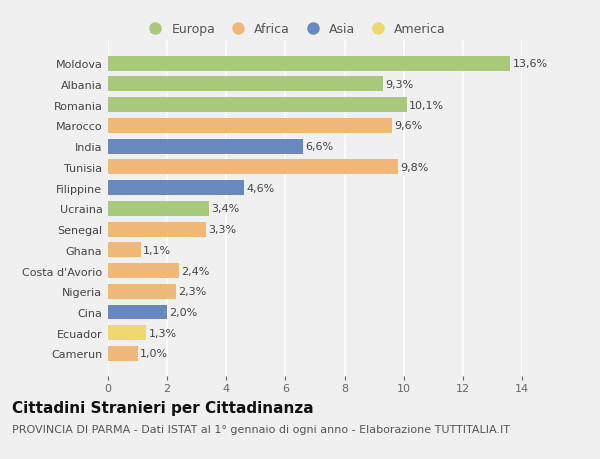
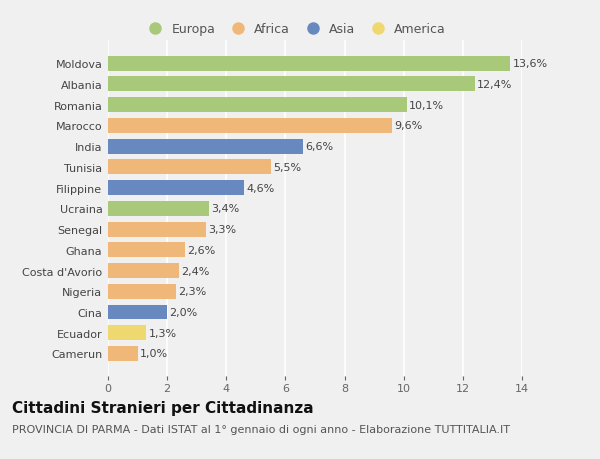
Albania: 9,3% -> 12,4%
Tunisia: 9,8% -> 5,5%
Ghana: 1,1% -> 2,6%
